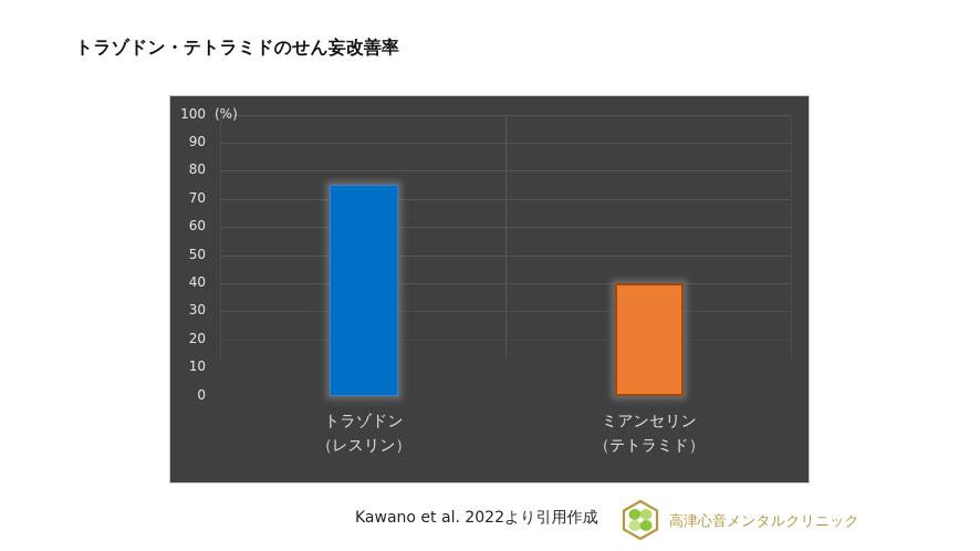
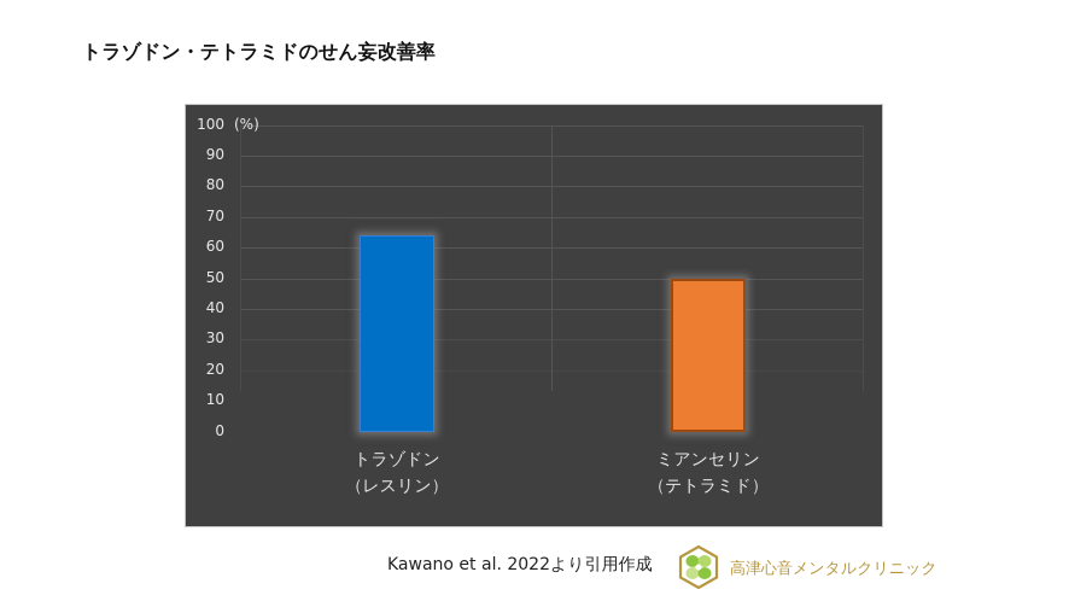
トラゾドン（レスリン）: 75 -> 64
ミアンセリン（テトラミド）: 40 -> 50
